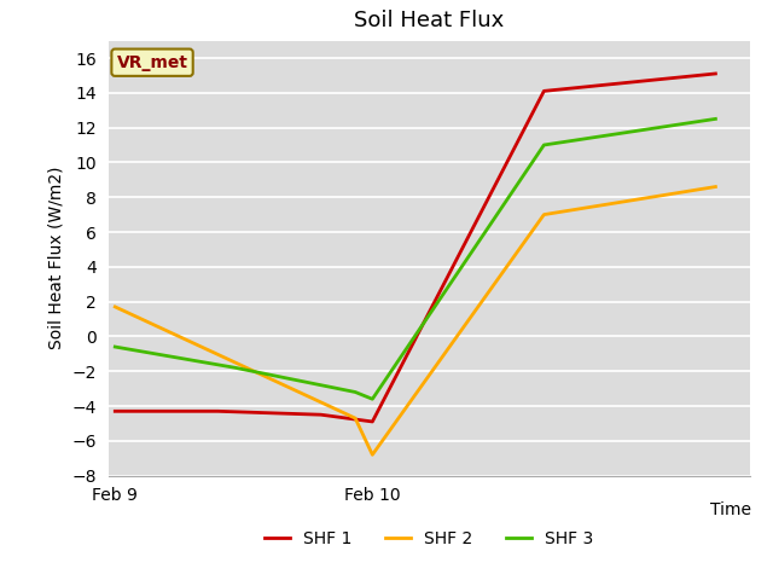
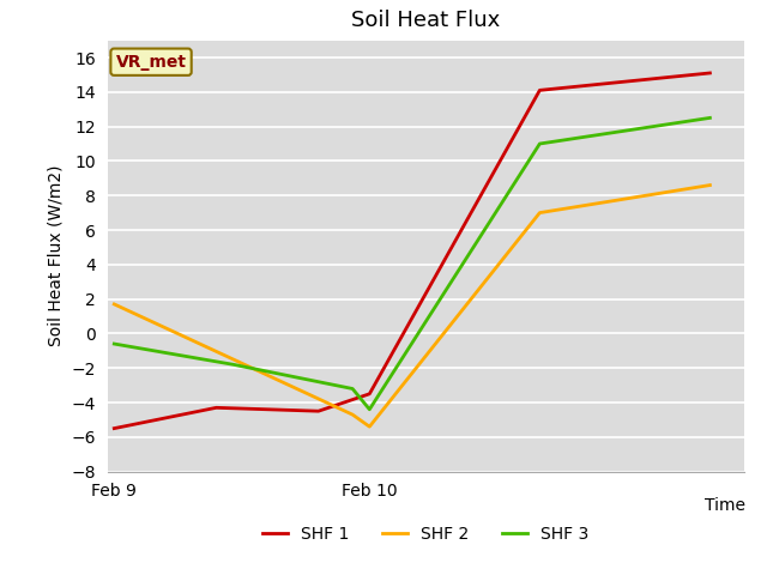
SHF 1/Feb 9: -4.3 -> -5.5
SHF 1/Feb 10: -4.9 -> -3.5
SHF 2/Feb 10: -6.8 -> -5.4
SHF 3/Feb 10: -3.6 -> -4.4
